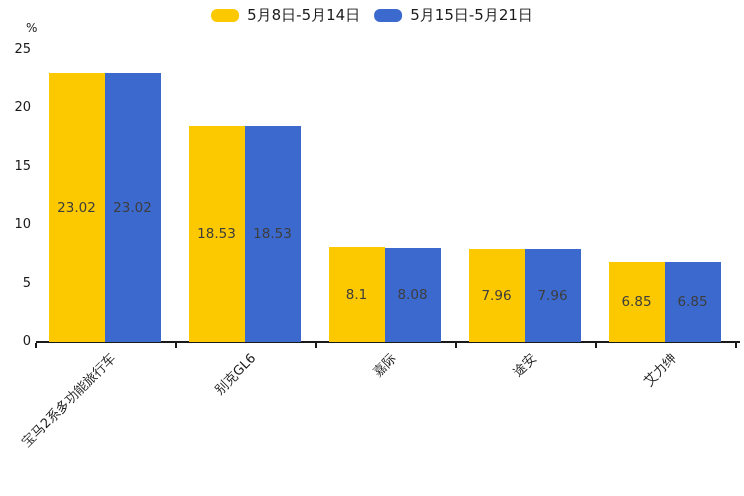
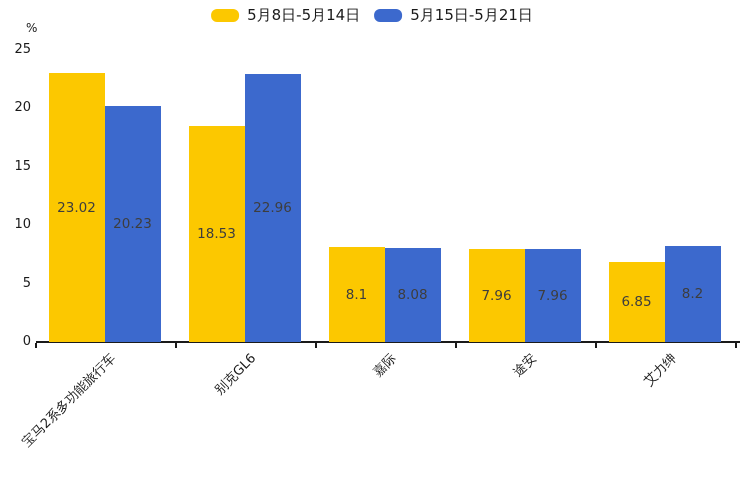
5月15日-5月21日/宝马2系多功能旅行车: 23.02 -> 20.23
5月15日-5月21日/别克GL6: 18.53 -> 22.96
5月15日-5月21日/艾力绅: 6.85 -> 8.2
